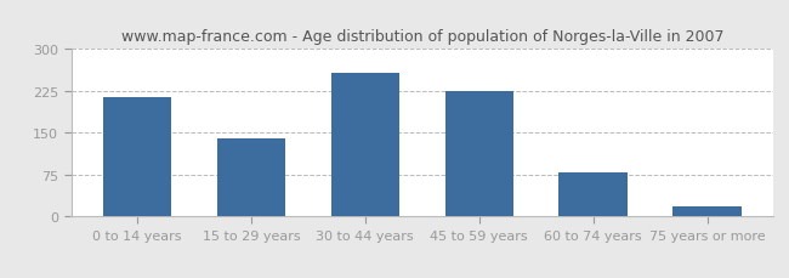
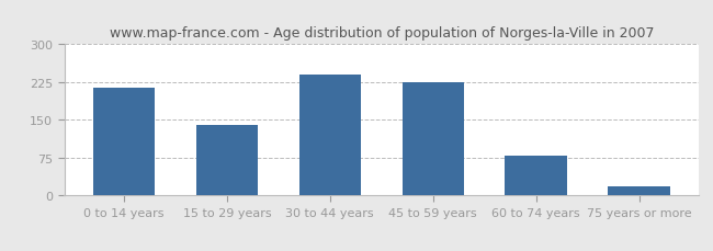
30 to 44 years: 258 -> 240
